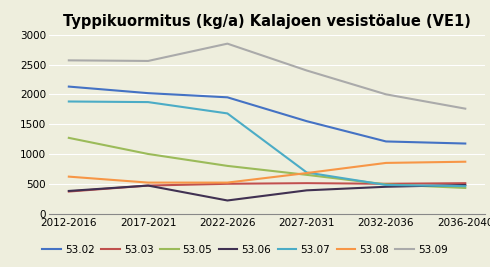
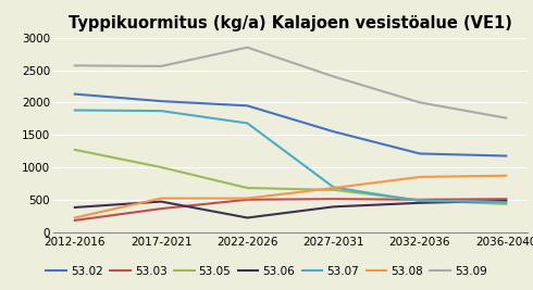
53.03/2012-2016: 370 -> 180
53.08/2012-2016: 620 -> 220
53.03/2017-2021: 470 -> 360
53.05/2022-2026: 800 -> 680
